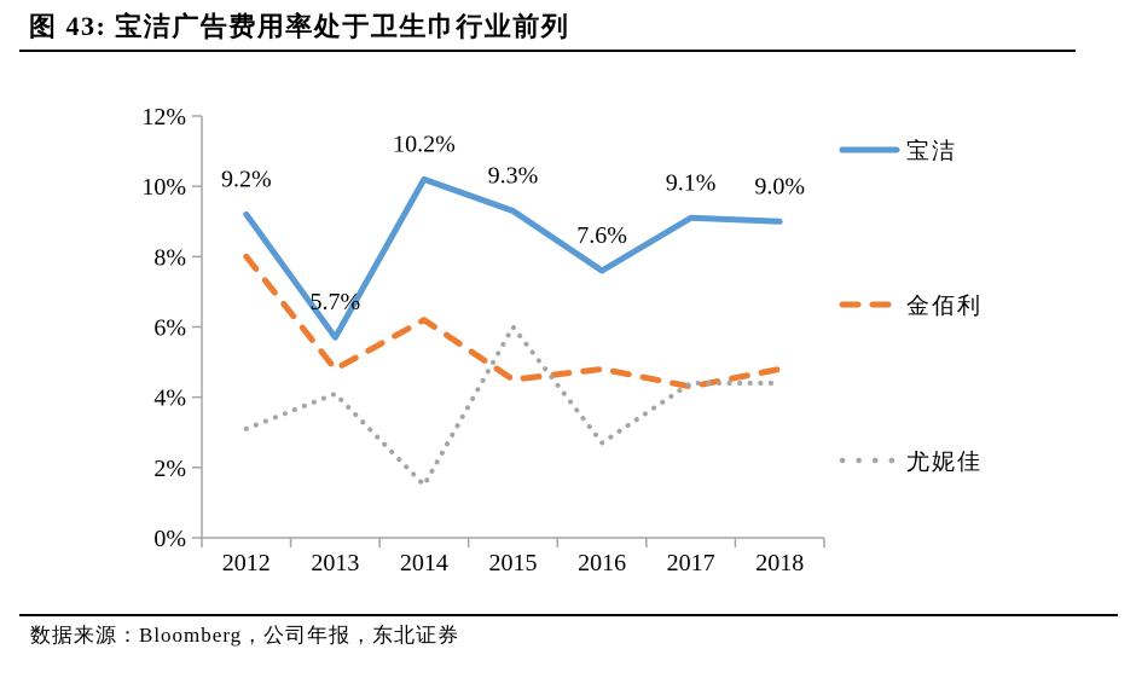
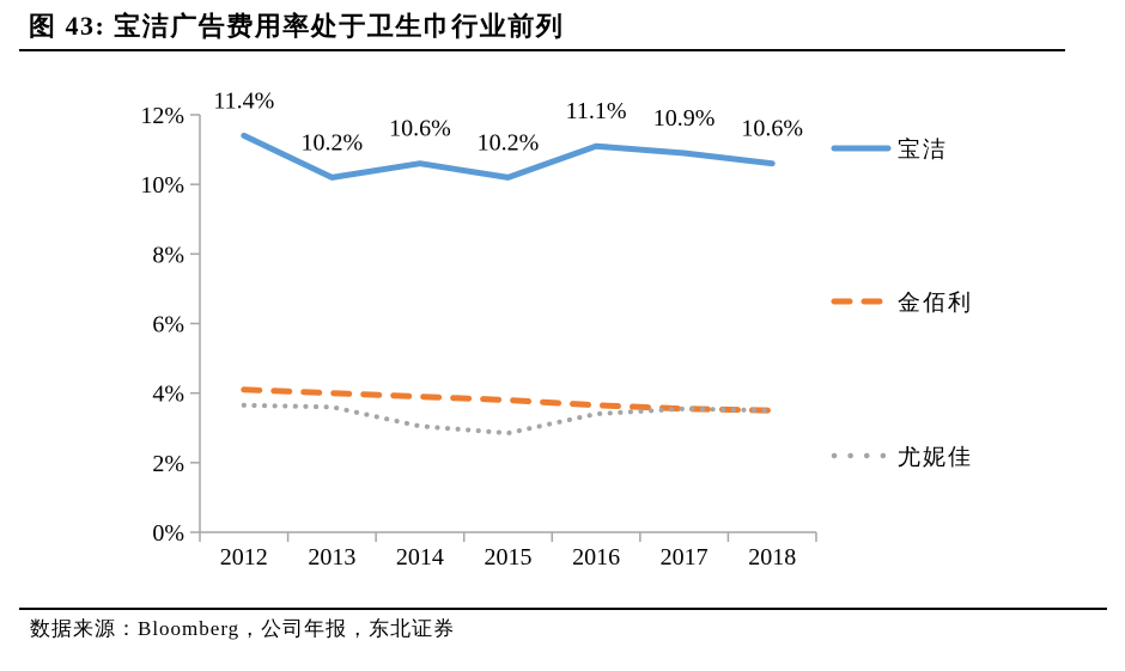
宝洁/2012: 9.2% -> 11.4%
金佰利/2012: 8.0% -> 4.1%
尤妮佳/2012: 3.1% -> 3.6%
宝洁/2013: 5.7% -> 10.2%
金佰利/2013: 4.8% -> 4.0%
尤妮佳/2013: 4.1% -> 3.6%
宝洁/2014: 10.2% -> 10.6%
金佰利/2014: 6.2% -> 3.9%
尤妮佳/2014: 1.5% -> 3.0%
宝洁/2015: 9.3% -> 10.2%
金佰利/2015: 4.5% -> 3.8%
尤妮佳/2015: 6.0% -> 2.9%
宝洁/2016: 7.6% -> 11.1%
金佰利/2016: 4.8% -> 3.6%
尤妮佳/2016: 2.7% -> 3.4%
宝洁/2017: 9.1% -> 10.9%
金佰利/2017: 4.3% -> 3.5%
尤妮佳/2017: 4.4% -> 3.5%
宝洁/2018: 9.0% -> 10.6%
金佰利/2018: 4.8% -> 3.5%
尤妮佳/2018: 4.4% -> 3.5%
